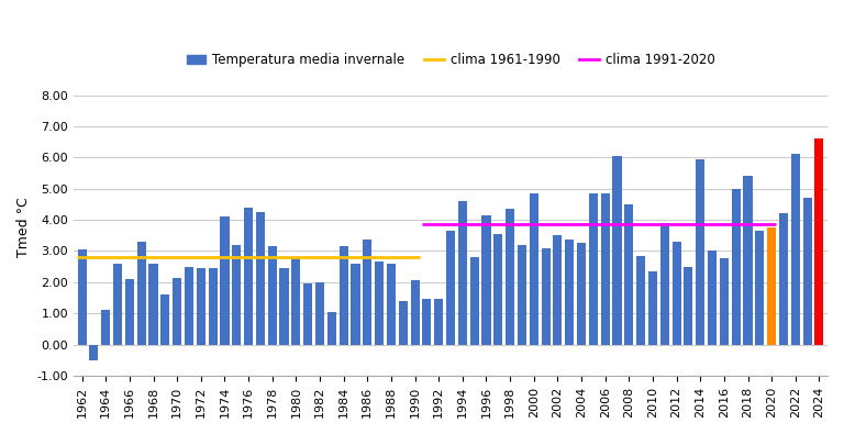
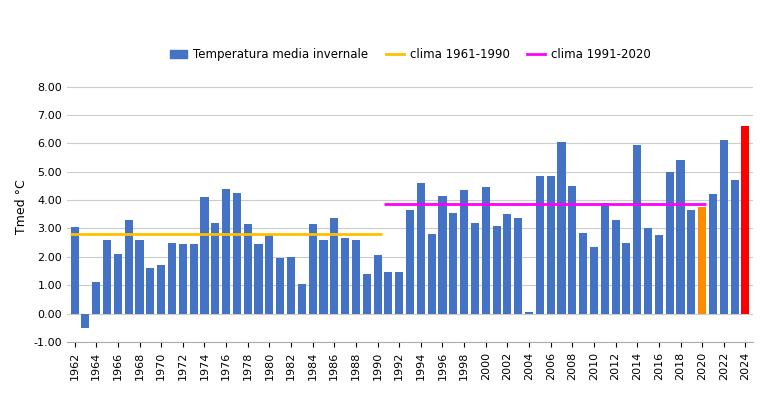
1970: 2.15 -> 1.70
2000: 4.85 -> 4.45
2004: 3.25 -> 0.05
